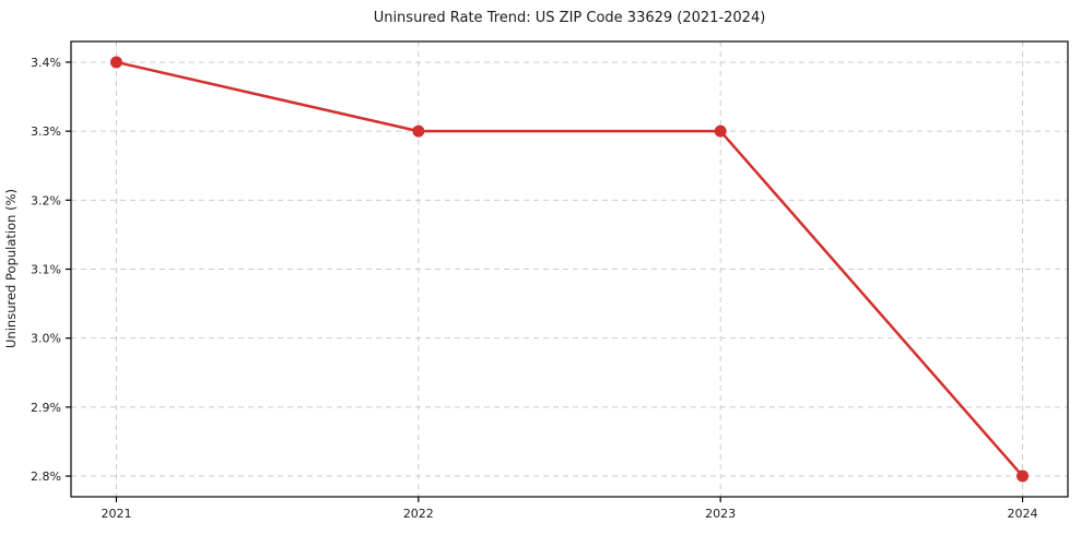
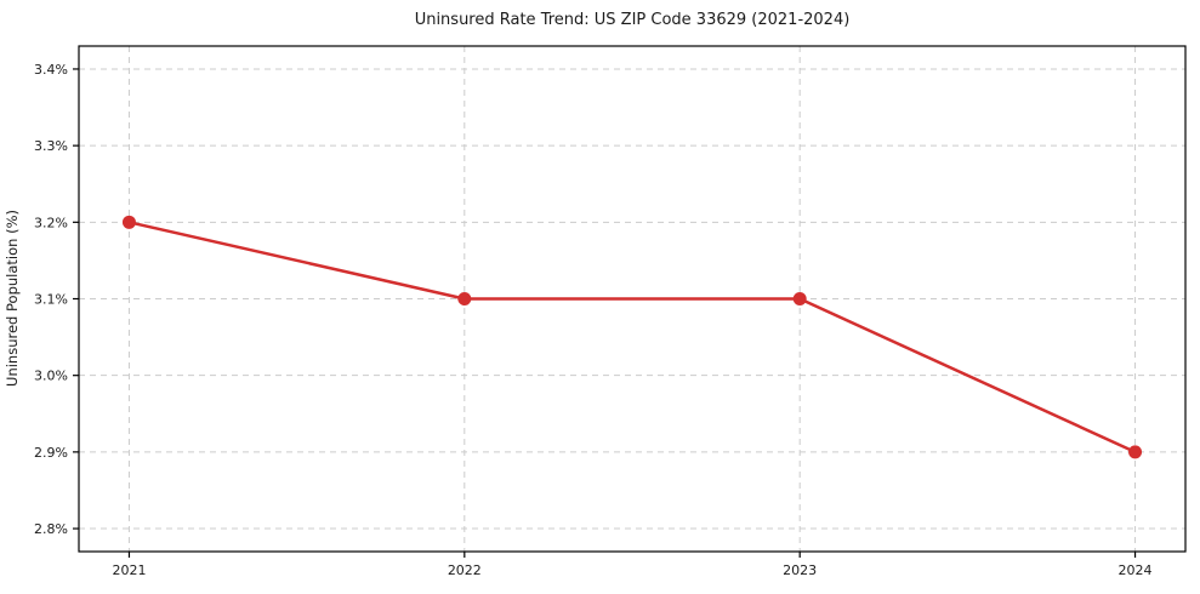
2021: 3.4% -> 3.2%
2022: 3.3% -> 3.1%
2023: 3.3% -> 3.1%
2024: 2.8% -> 2.9%
